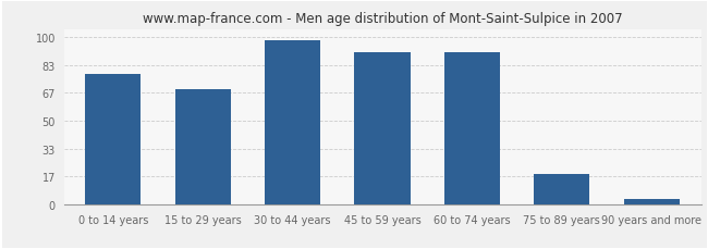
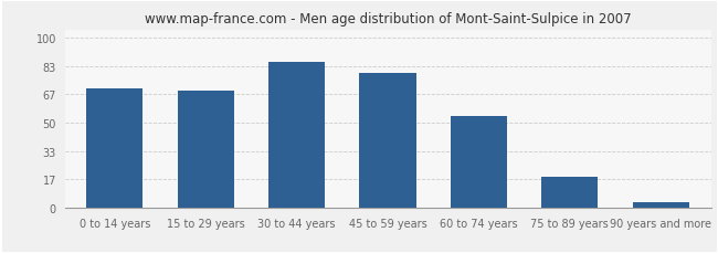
0 to 14 years: 78 -> 70
30 to 44 years: 98 -> 86
45 to 59 years: 91 -> 79
60 to 74 years: 91 -> 54
